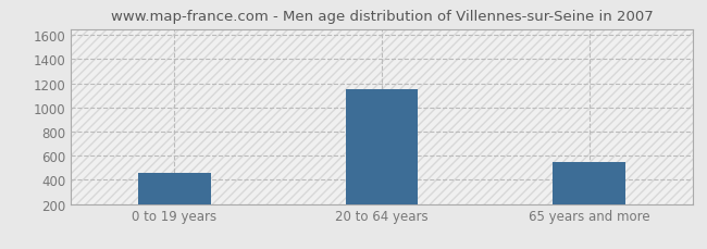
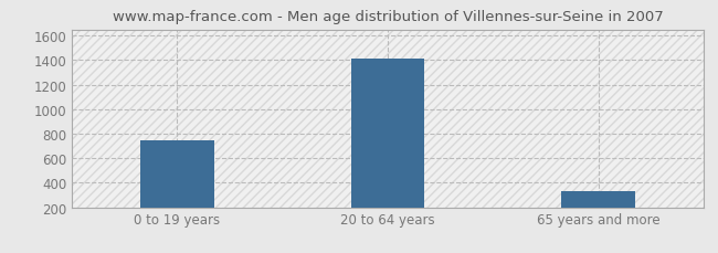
0 to 19 years: 460 -> 750
20 to 64 years: 1150 -> 1410
65 years and more: 550 -> 330
